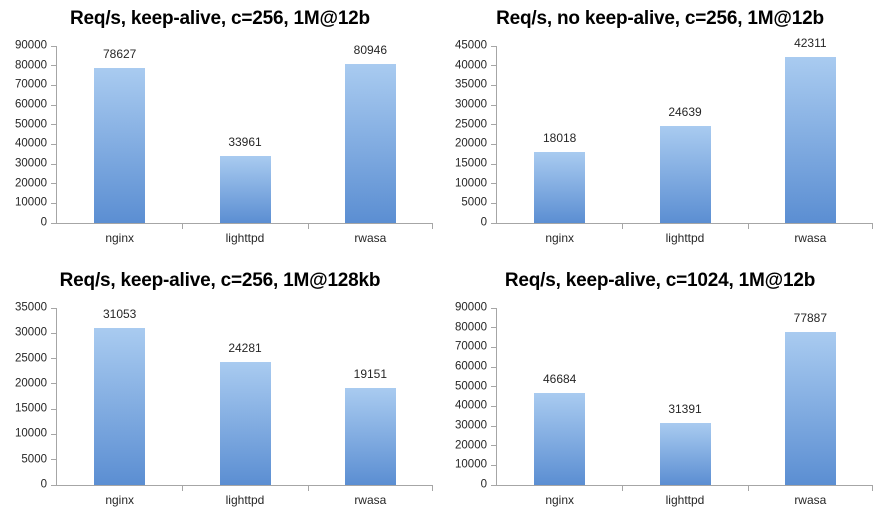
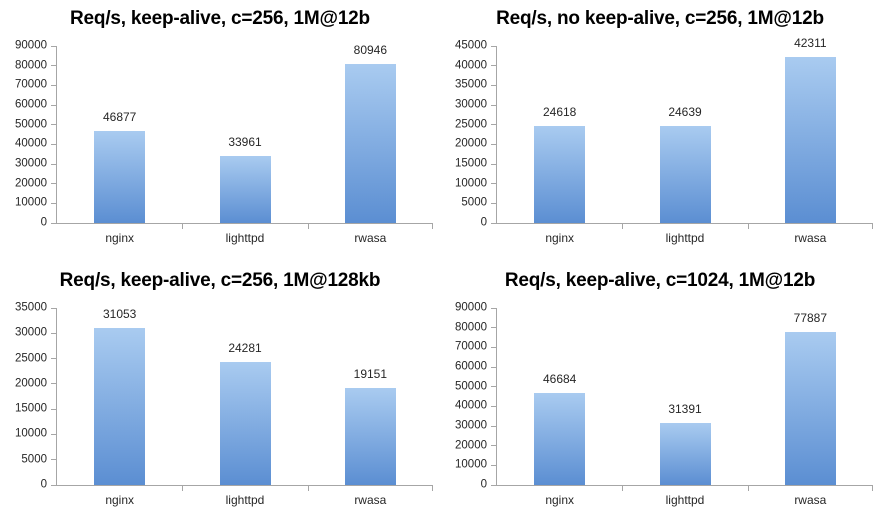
Req/s, keep-alive, c=256, 1M@12b/nginx: 78627 -> 46877
Req/s, no keep-alive, c=256, 1M@12b/nginx: 18018 -> 24618
